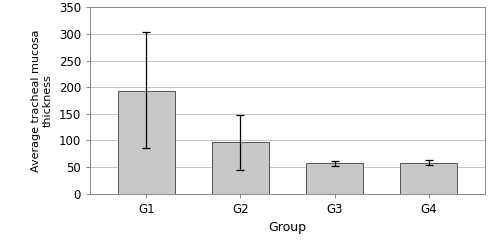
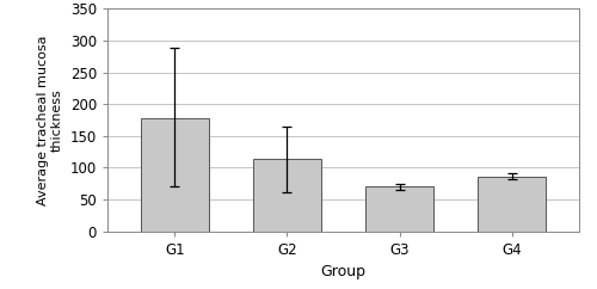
G1: 193 -> 178
G2: 97 -> 114
G3: 57 -> 70
G4: 58 -> 86
